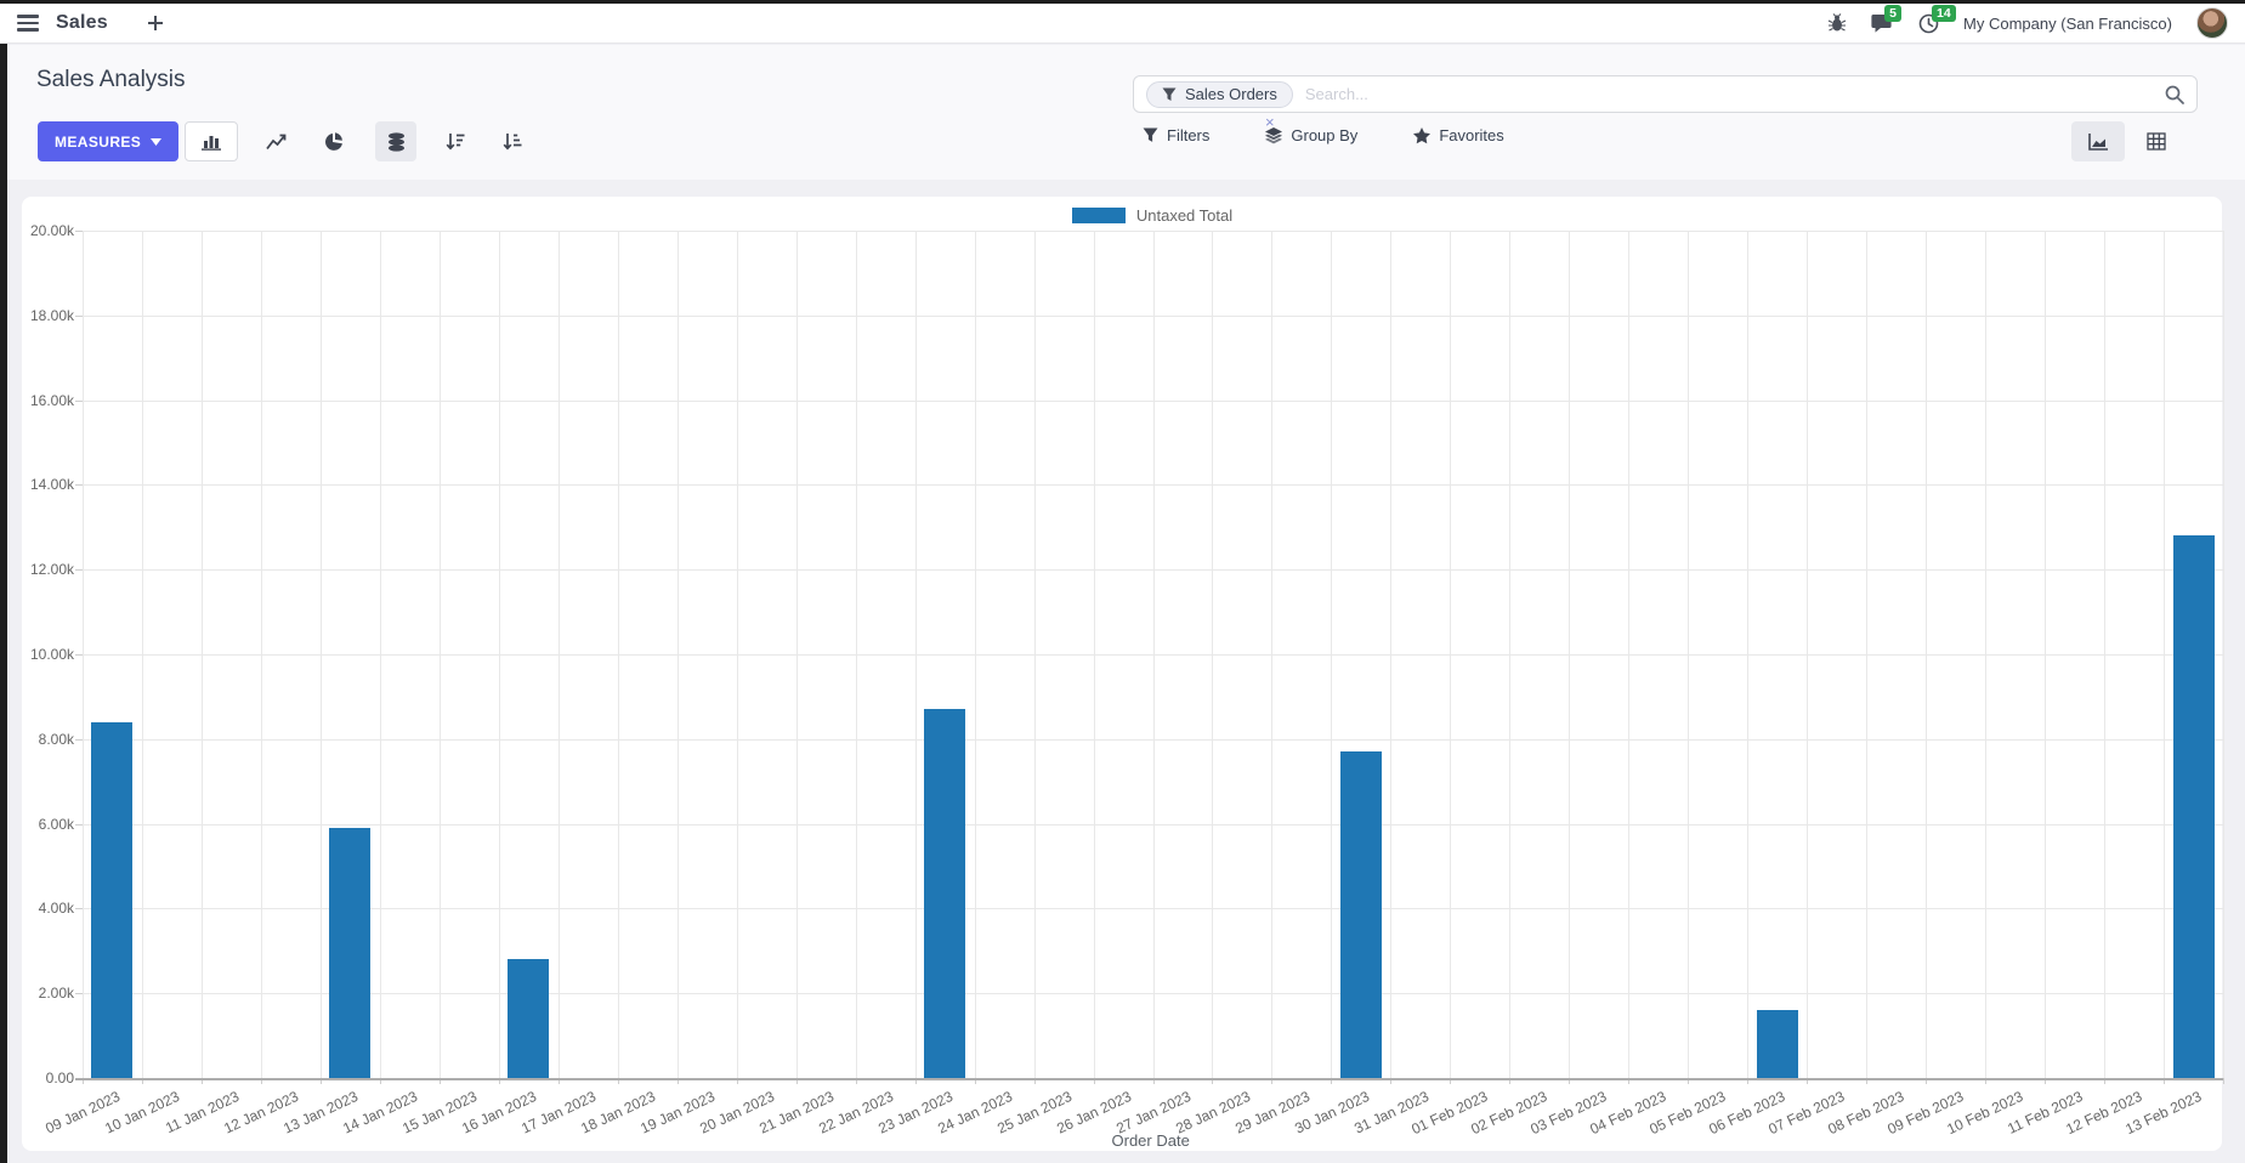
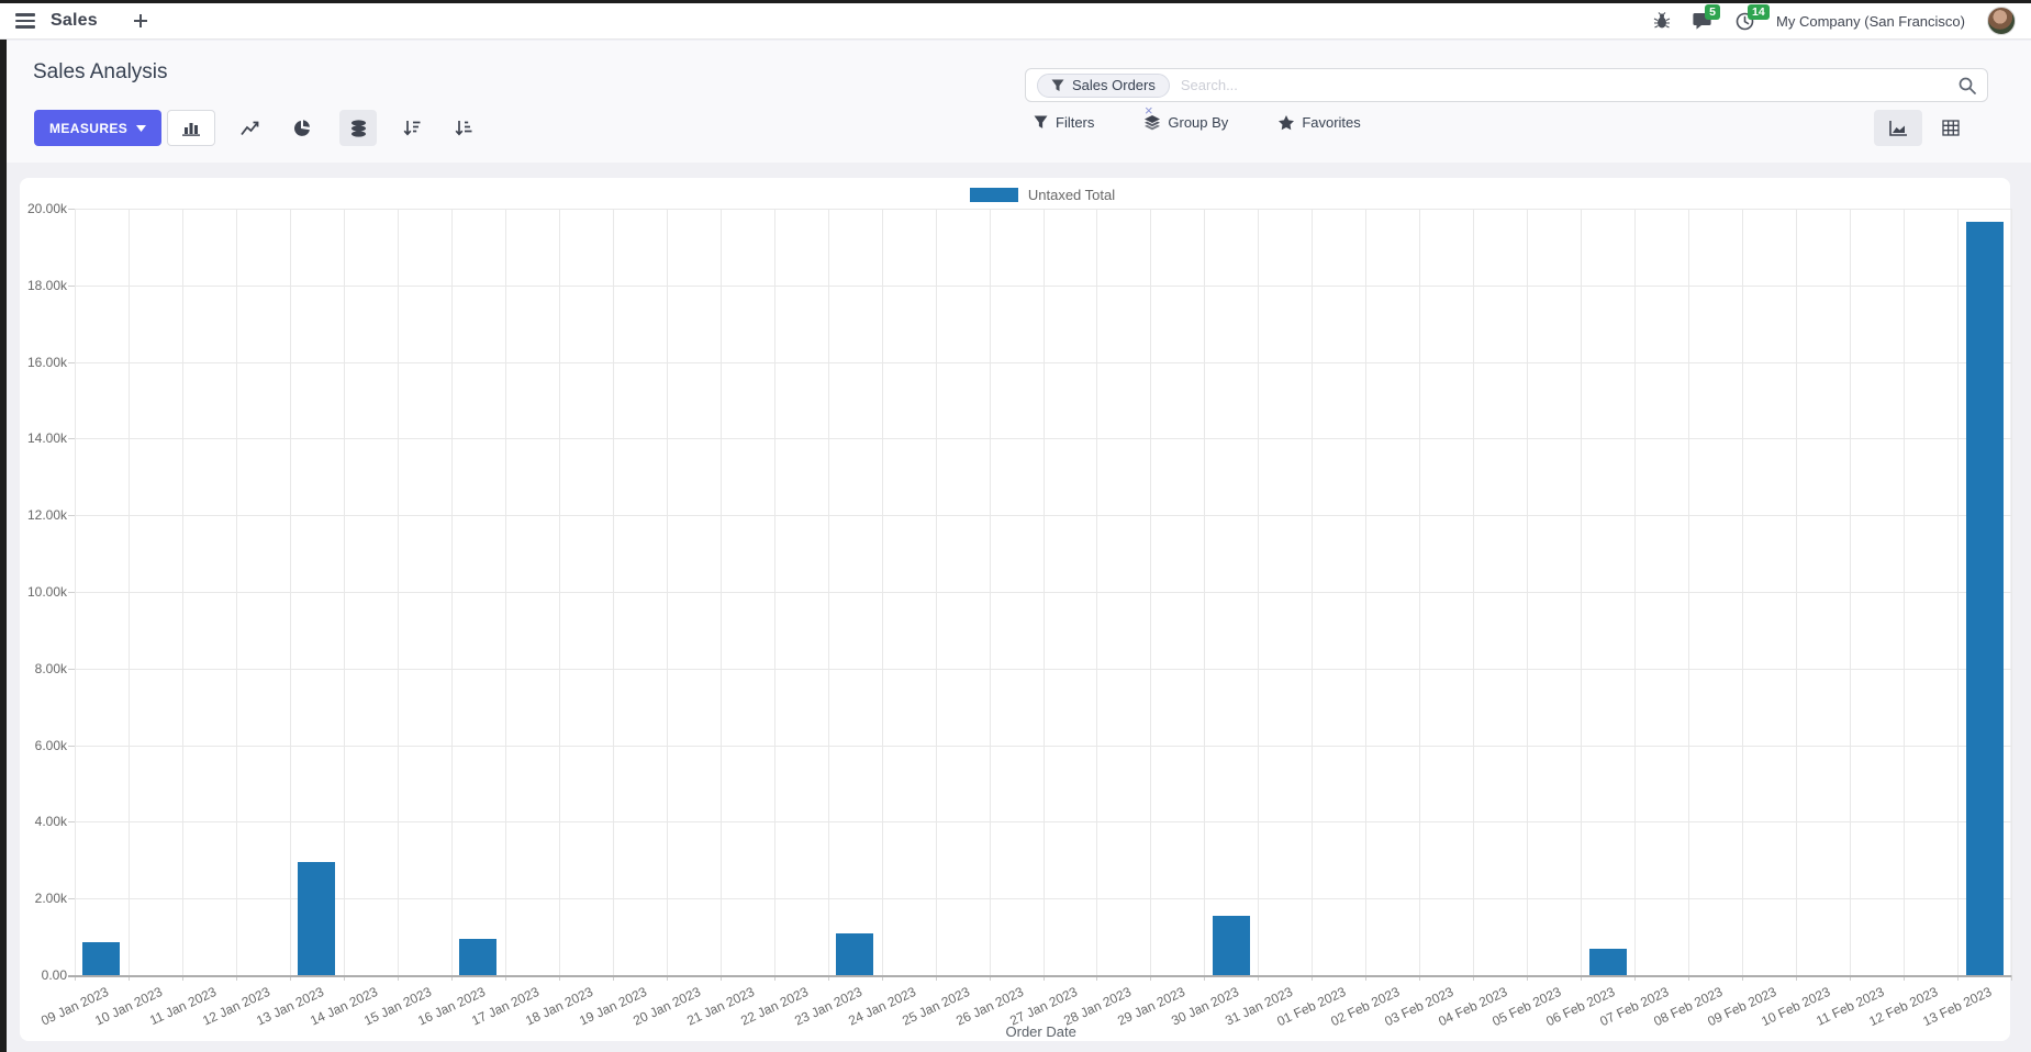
09 Jan 2023: 8.4k -> 0.8k
13 Jan 2023: 5.9k -> 3.0k
16 Jan 2023: 2.8k -> 1.0k
23 Jan 2023: 8.7k -> 1.1k
30 Jan 2023: 7.7k -> 1.6k
06 Feb 2023: 1.6k -> 0.7k
13 Feb 2023: 12.8k -> 19.6k
